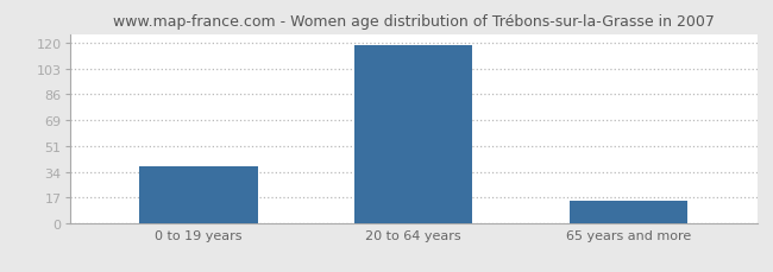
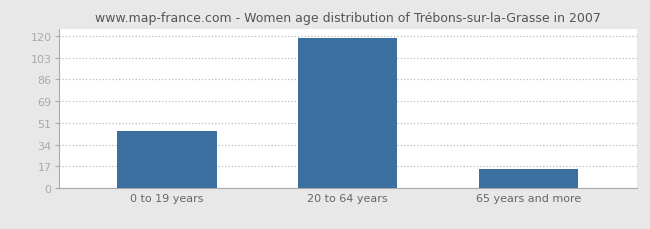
0 to 19 years: 38 -> 45
